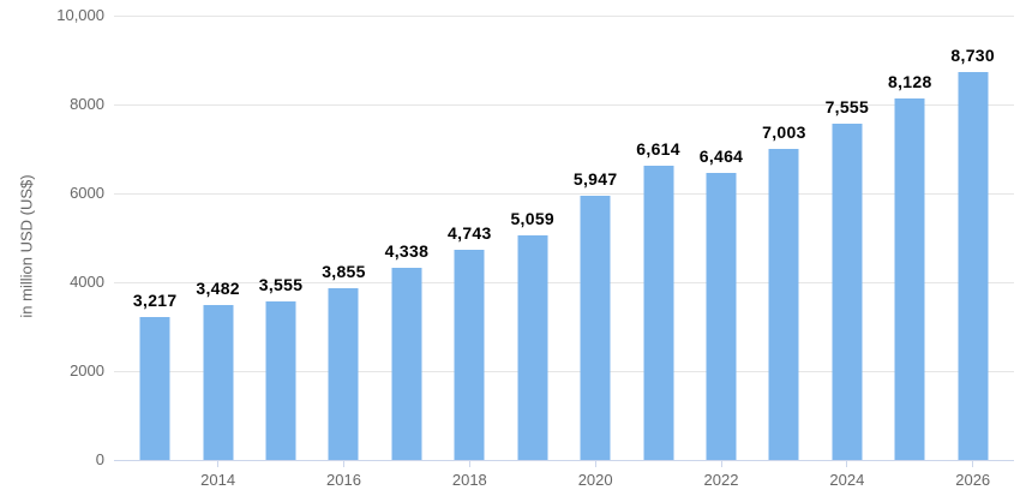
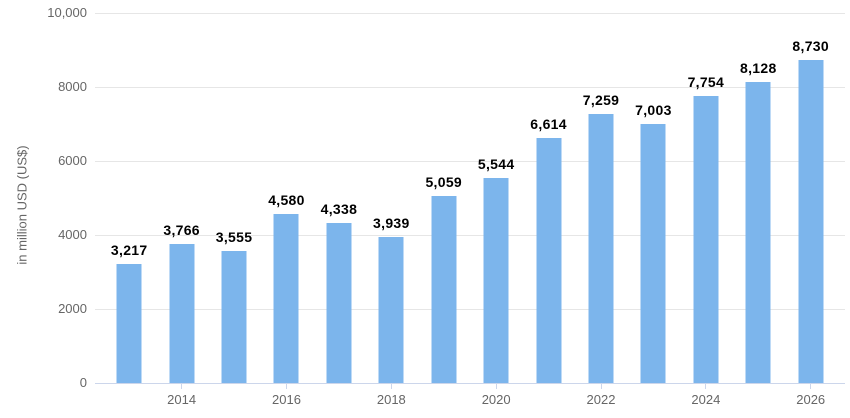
2014: 3,482 -> 3,766
2016: 3,855 -> 4,580
2018: 4,743 -> 3,939
2020: 5,947 -> 5,544
2022: 6,464 -> 7,259
2024: 7,555 -> 7,754
